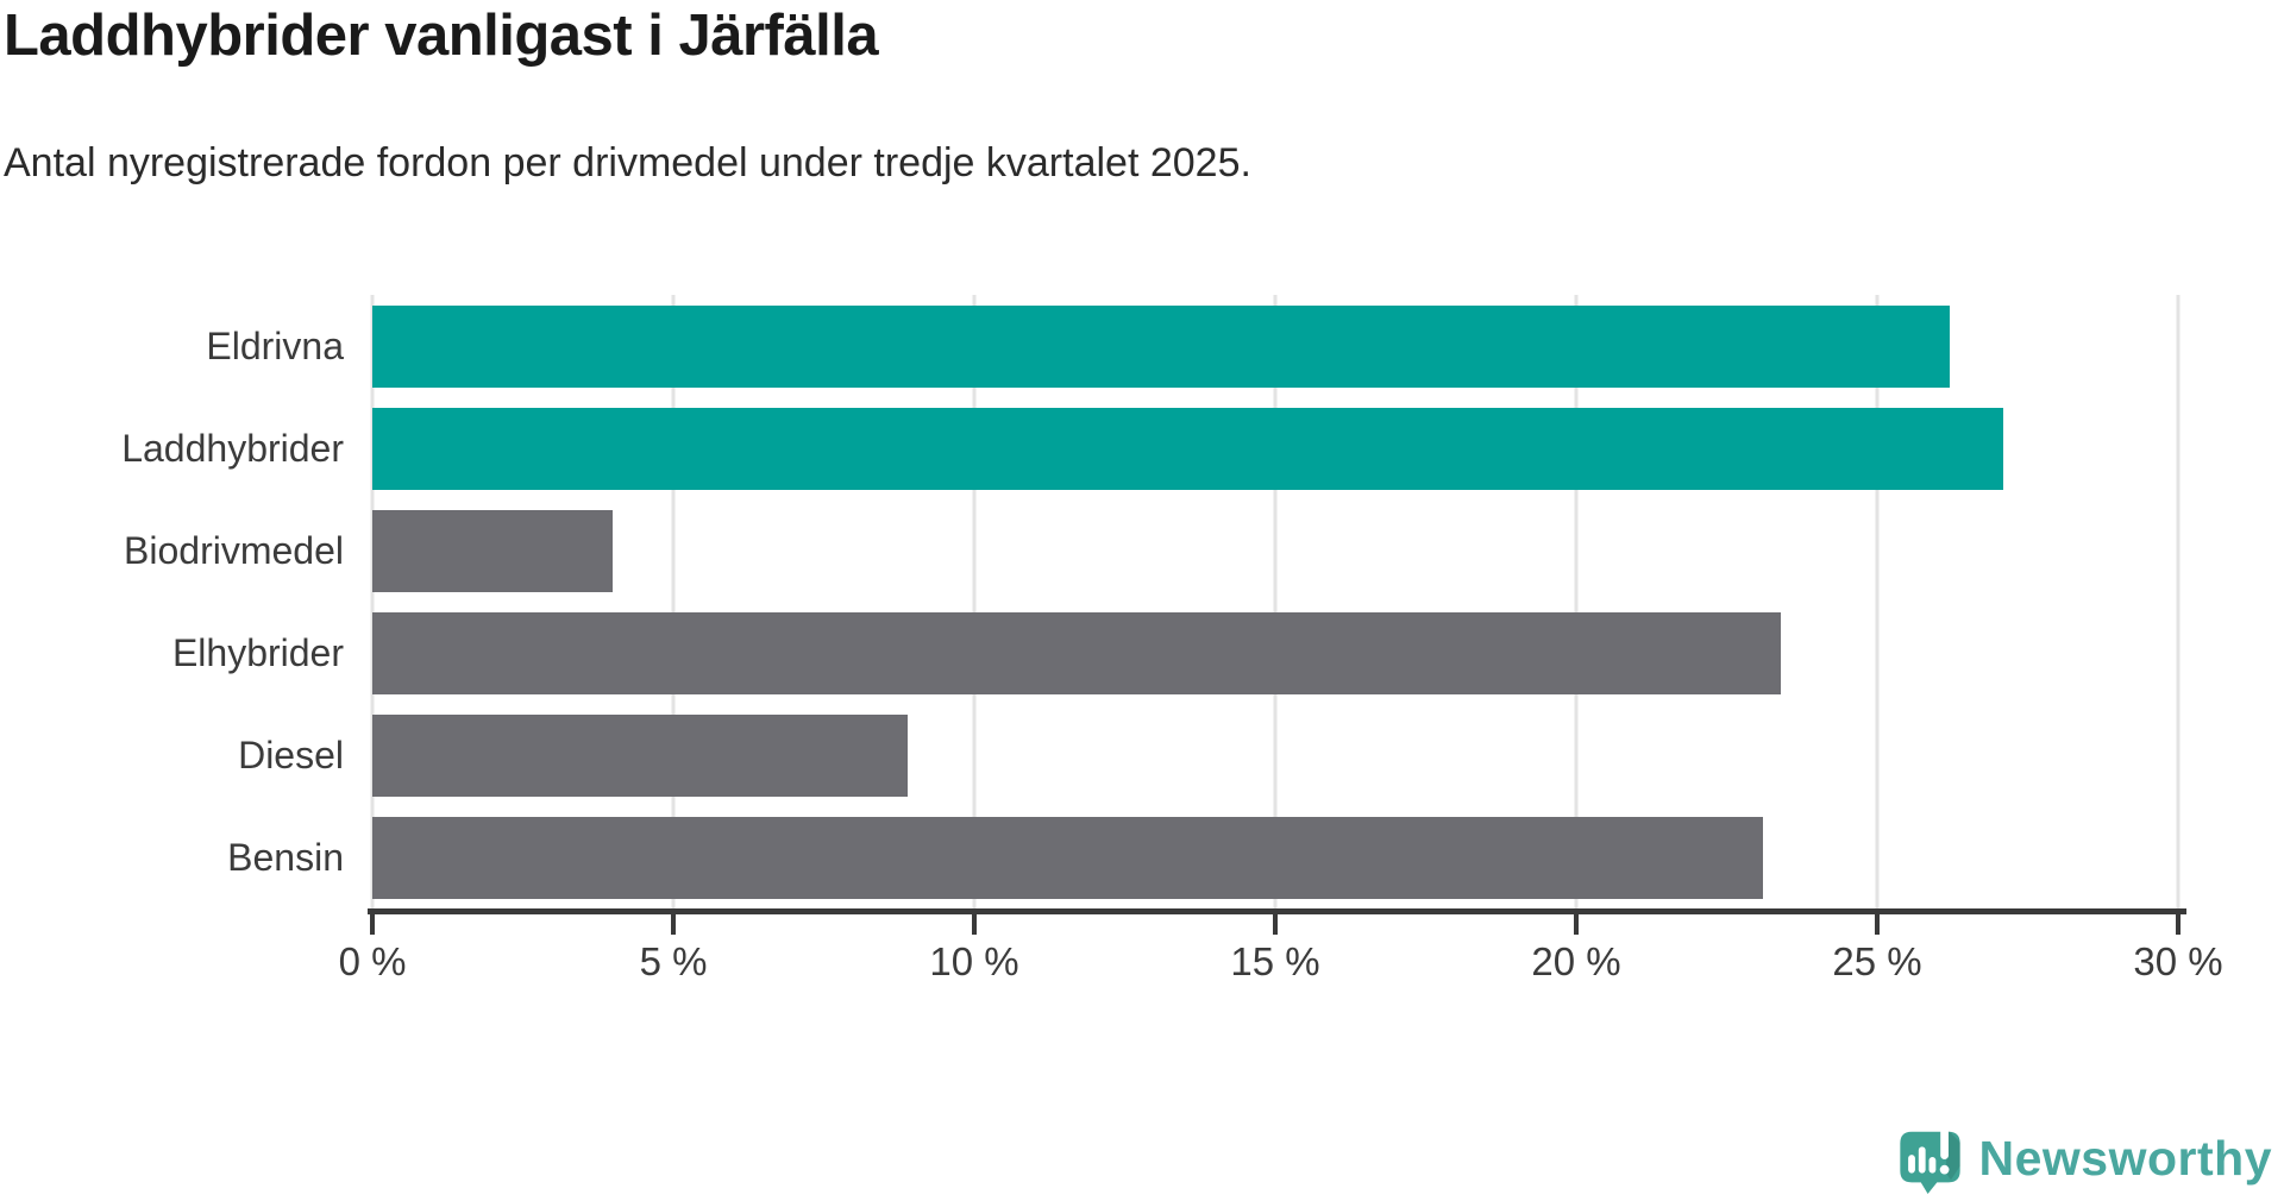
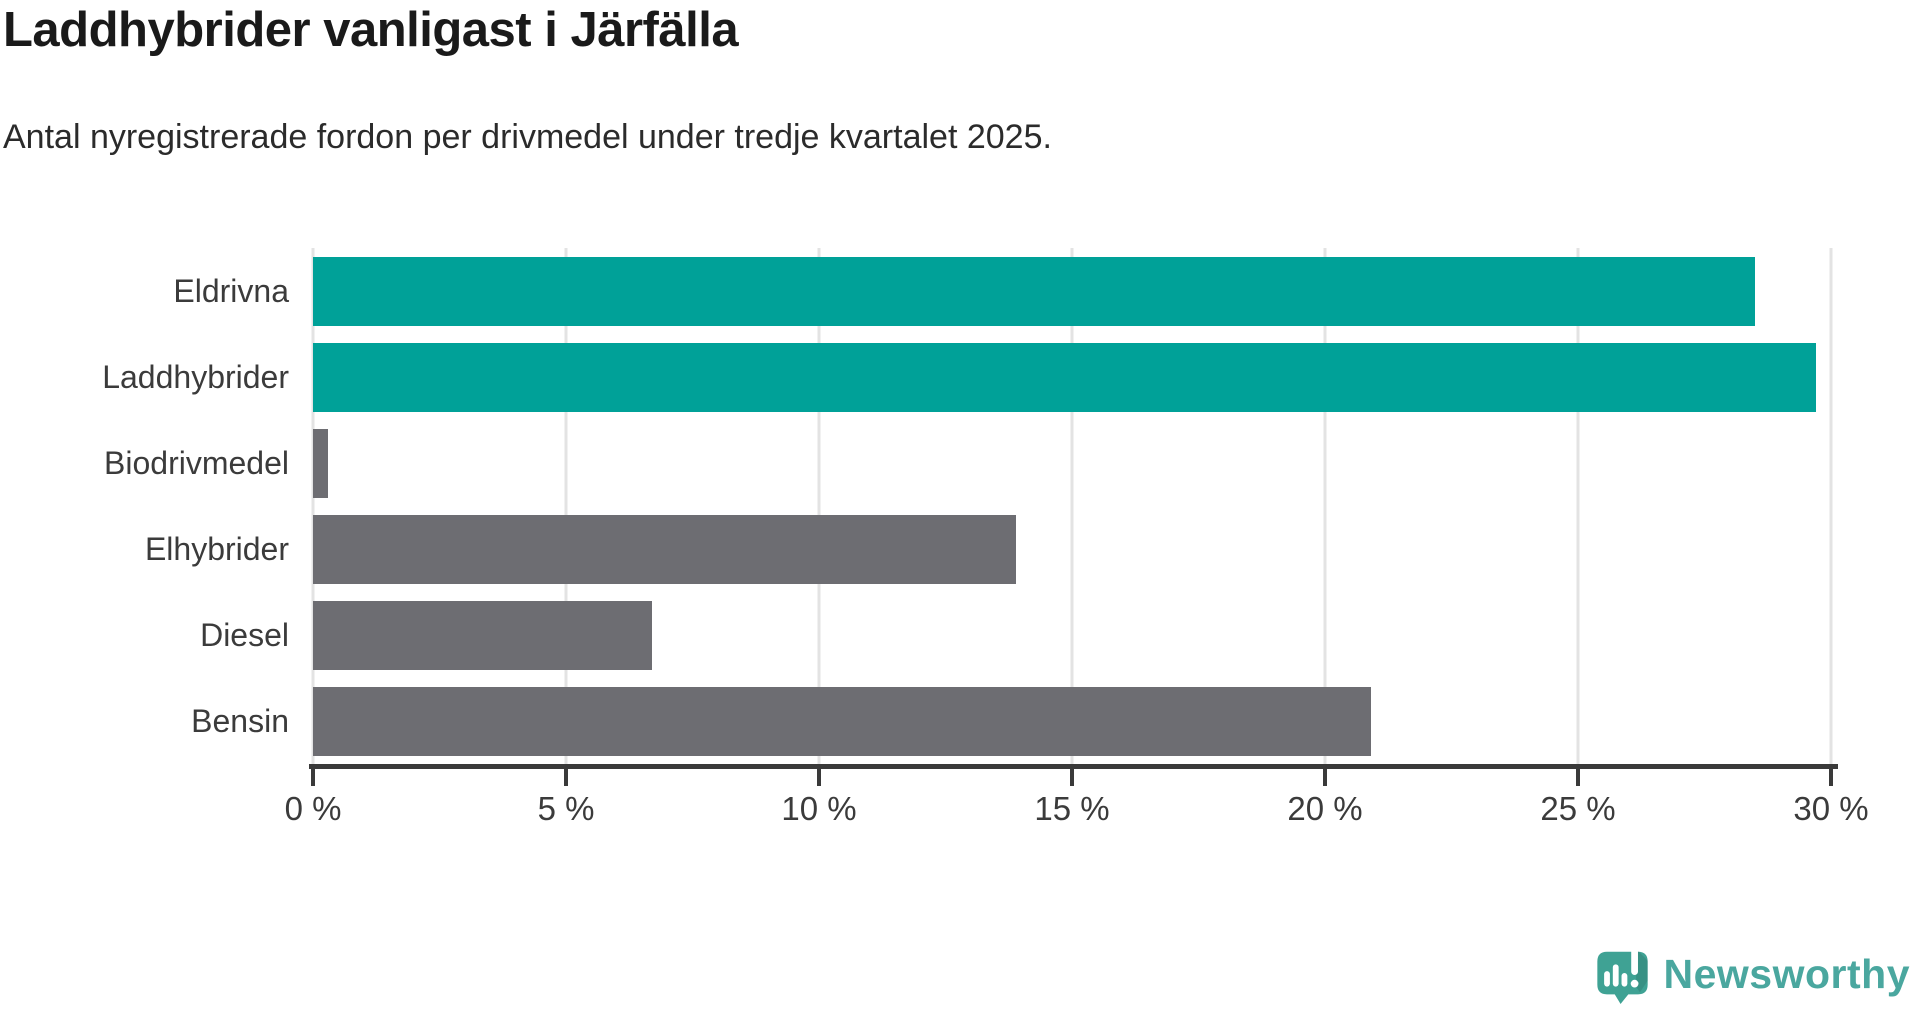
Eldrivna: 26.2% -> 28.5%
Laddhybrider: 27.1% -> 29.7%
Biodrivmedel: 4.0% -> 0.3%
Elhybrider: 23.4% -> 13.9%
Diesel: 8.9% -> 6.7%
Bensin: 23.1% -> 20.9%
